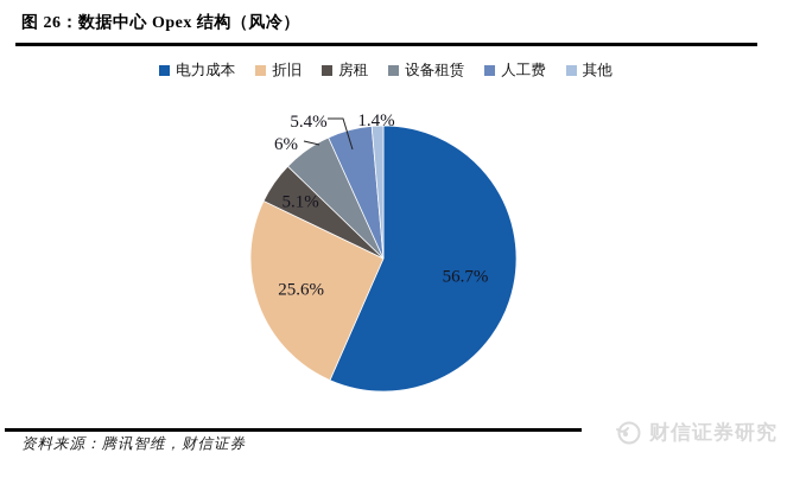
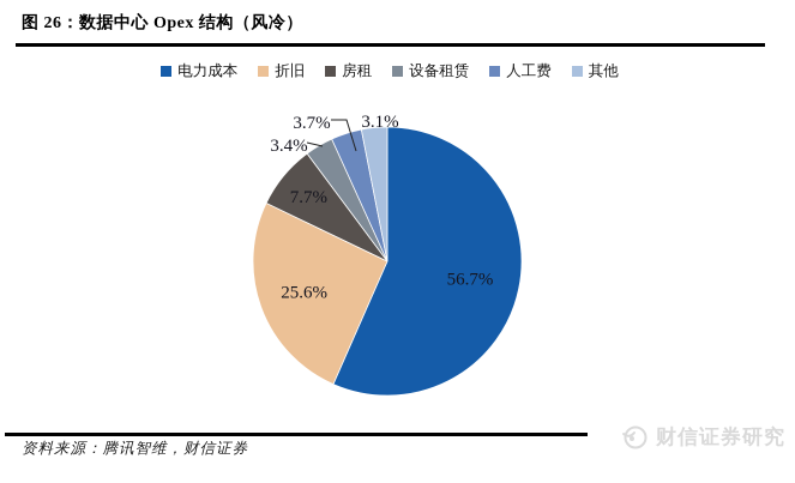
房租: 5.1% -> 7.7%
设备租赁: 6% -> 3.4%
人工费: 5.4% -> 3.7%
其他: 1.4% -> 3.1%
